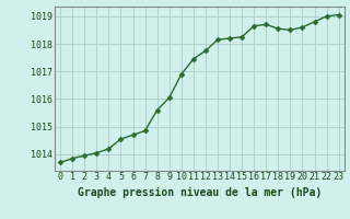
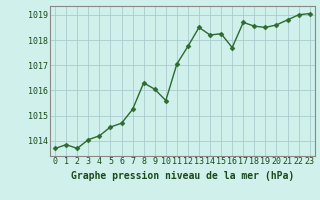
2: 1013.95 -> 1013.70
7: 1014.85 -> 1015.25
8: 1015.60 -> 1016.30
10: 1016.90 -> 1015.60
11: 1017.45 -> 1017.05
13: 1018.15 -> 1018.50
16: 1018.65 -> 1017.70
